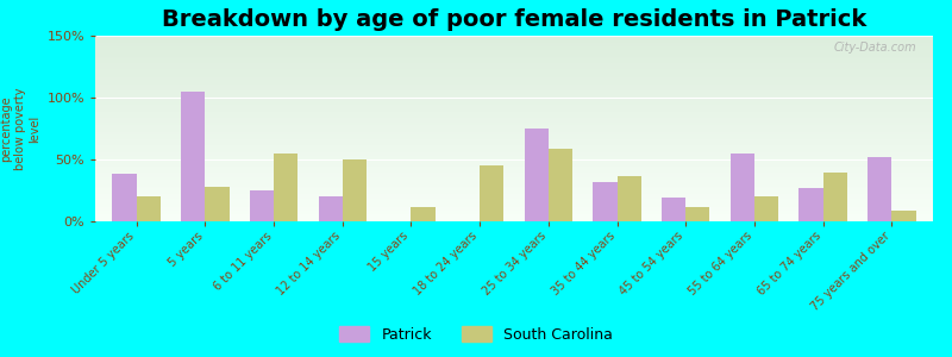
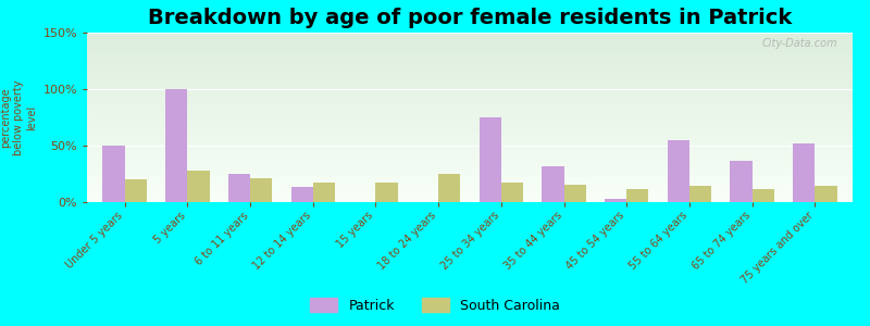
Patrick/Under 5 years: 38% -> 50%
Patrick/5 years: 105% -> 100%
South Carolina/6 to 11 years: 55% -> 21%
Patrick/12 to 14 years: 20% -> 13%
South Carolina/12 to 14 years: 50% -> 17%
South Carolina/15 years: 12% -> 17%
South Carolina/18 to 24 years: 45% -> 25%
South Carolina/25 to 34 years: 59% -> 17%
South Carolina/35 to 44 years: 37% -> 15%
Patrick/45 to 54 years: 19% -> 3%
South Carolina/55 to 64 years: 20% -> 14%
Patrick/65 to 74 years: 27% -> 37%
South Carolina/65 to 74 years: 39% -> 12%
South Carolina/75 years and over: 9% -> 14%
